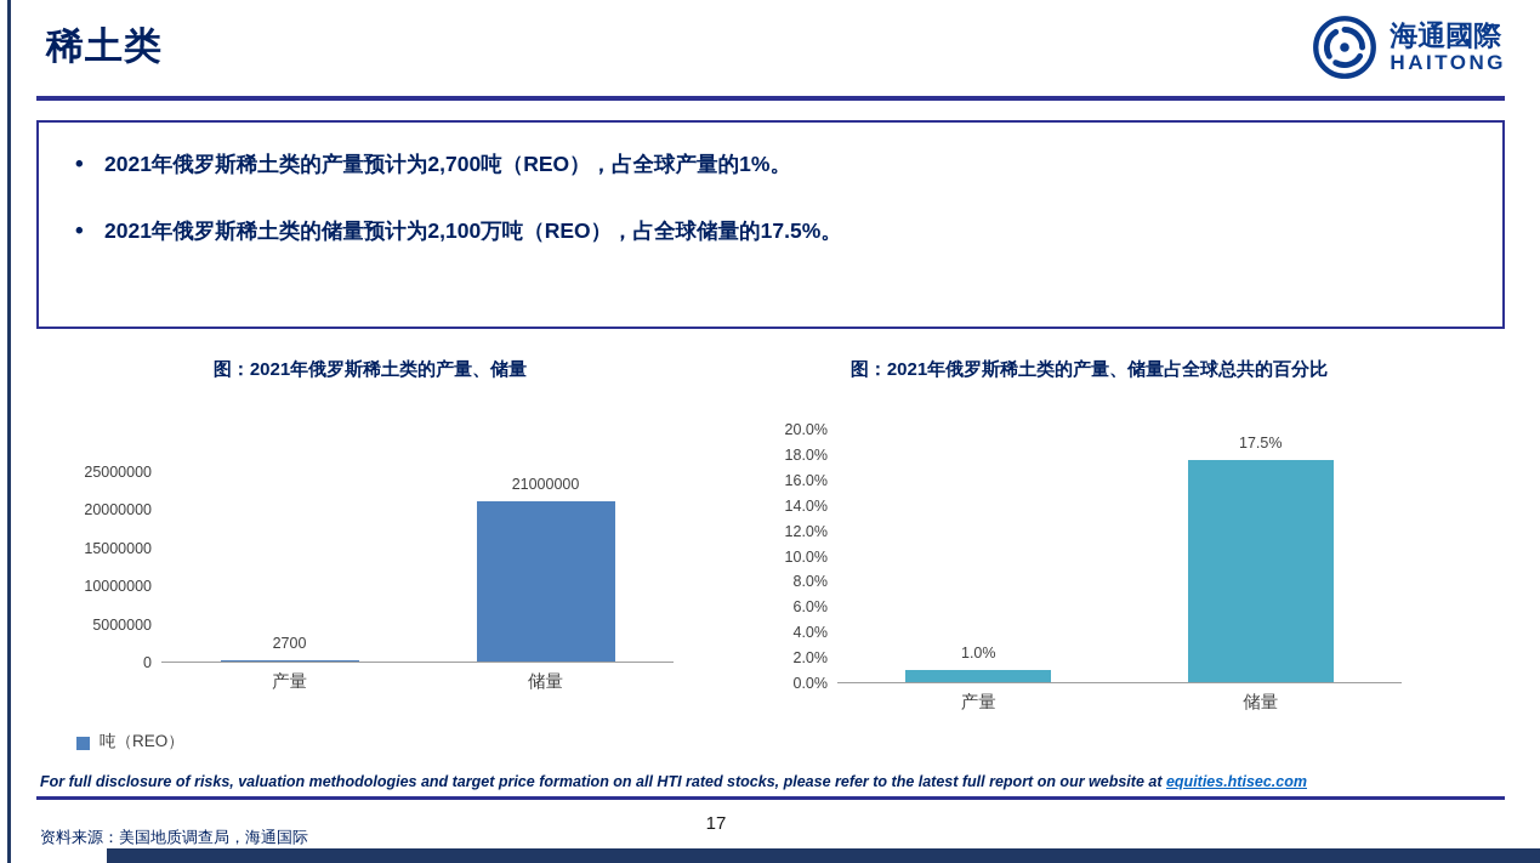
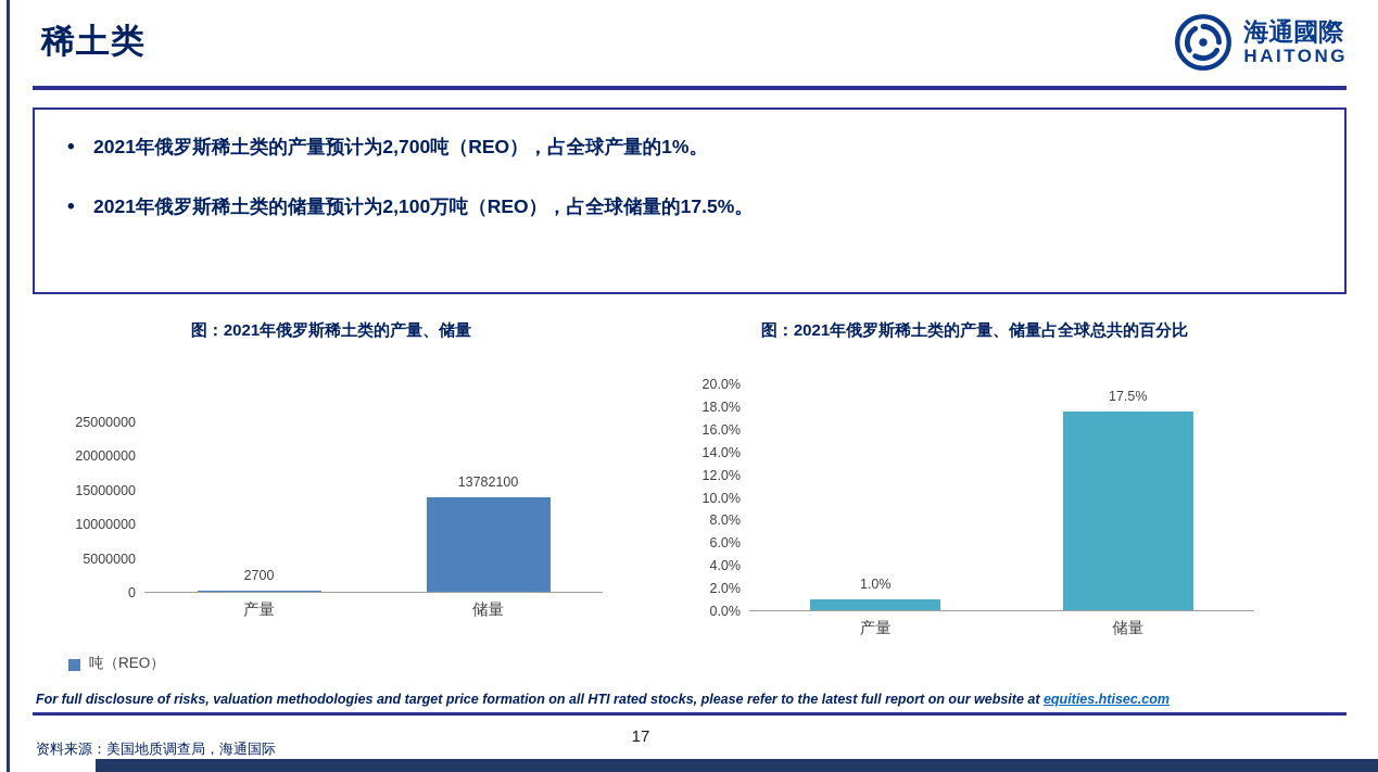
图：2021年俄罗斯稀土类的产量、储量/储量: 21000000 -> 13782100
